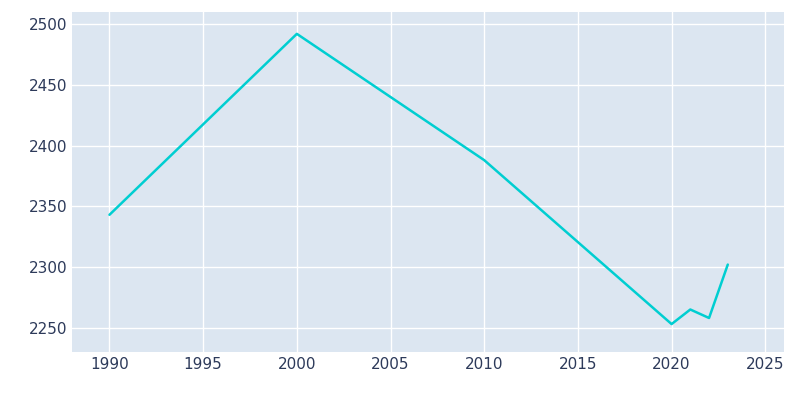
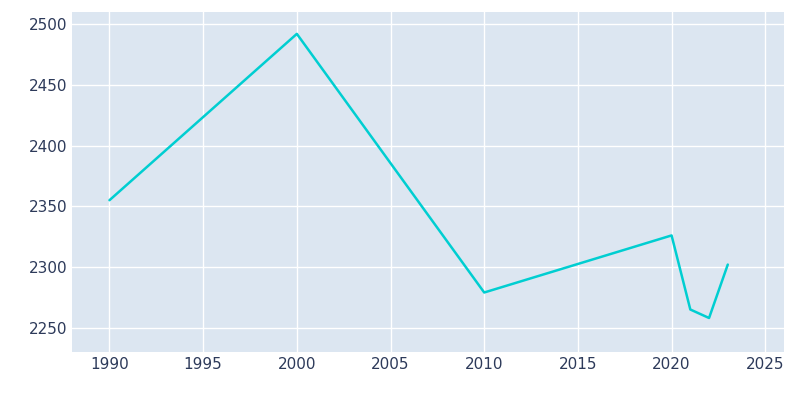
1990: 2343 -> 2355
2010: 2388 -> 2279
2020: 2253 -> 2326
